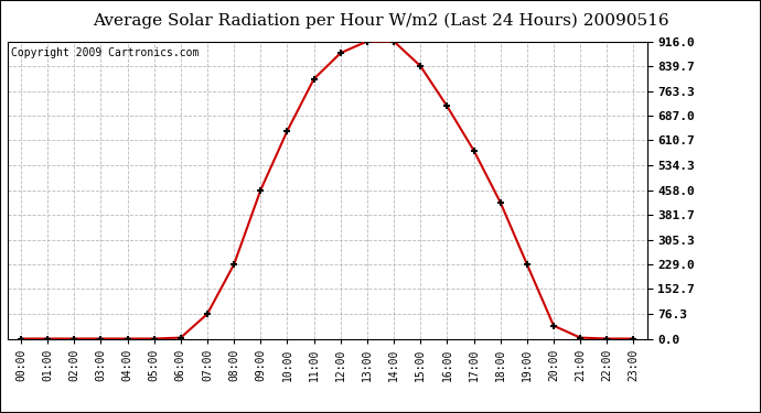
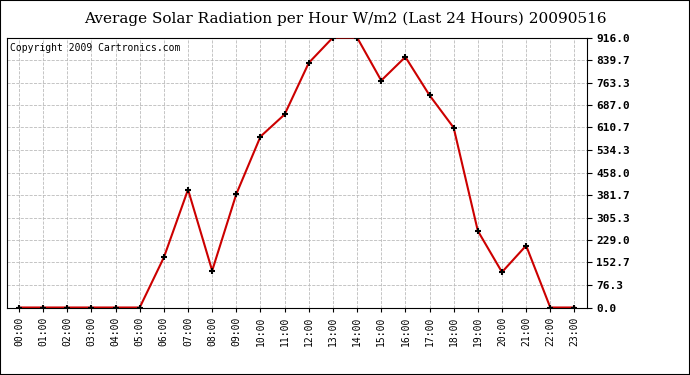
06:00: 3 -> 170
07:00: 76 -> 400
08:00: 229 -> 125
09:00: 458 -> 385
10:00: 640 -> 580
11:00: 800 -> 655
12:00: 880 -> 830
15:00: 840 -> 770
16:00: 716 -> 850
17:00: 580 -> 720
18:00: 420 -> 610
19:00: 229 -> 260
20:00: 40 -> 120
21:00: 3 -> 210
